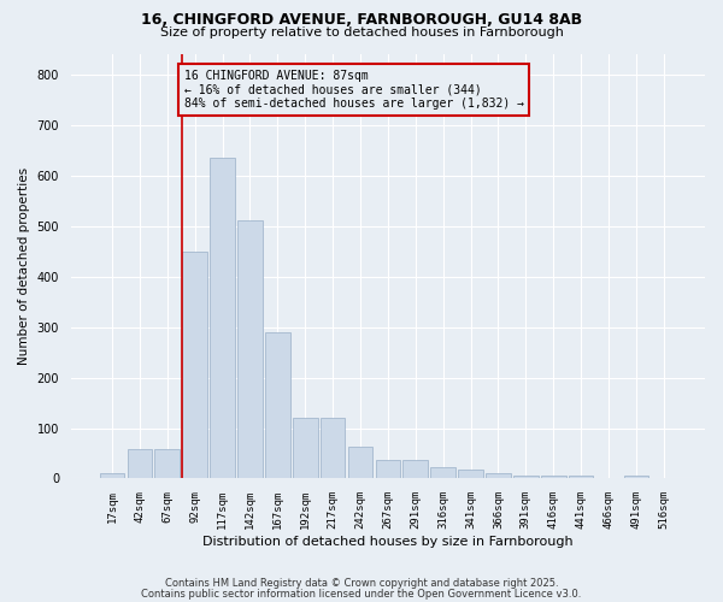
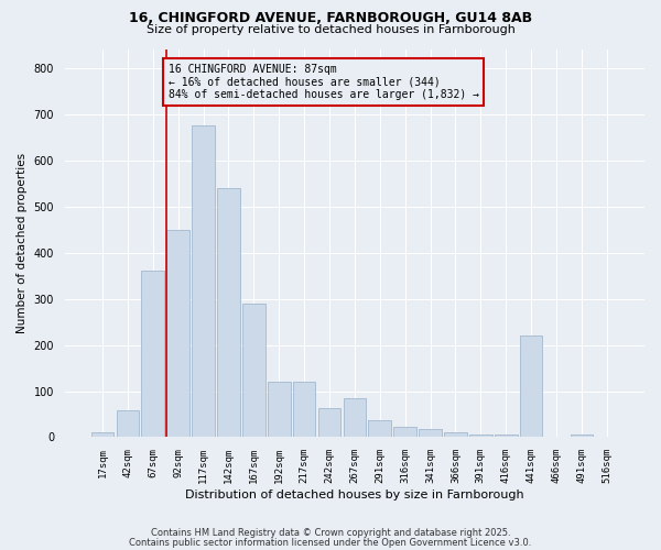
67sqm: 58 -> 360
117sqm: 635 -> 675
142sqm: 510 -> 540
267sqm: 38 -> 85
441sqm: 5 -> 220
